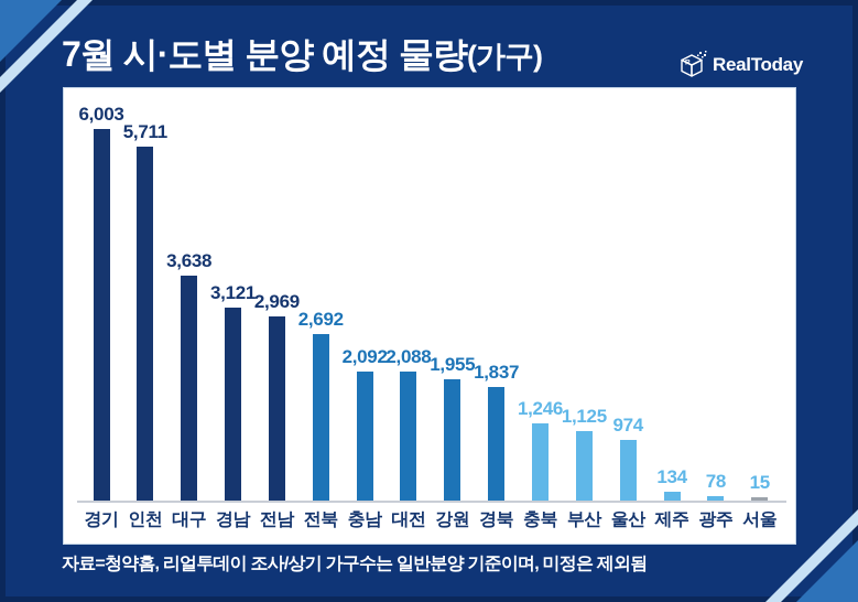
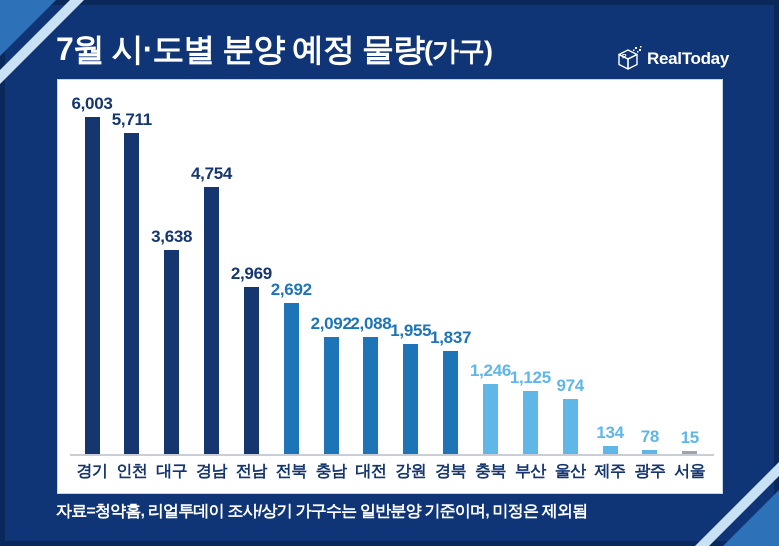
경남: 3,121 -> 4,754
